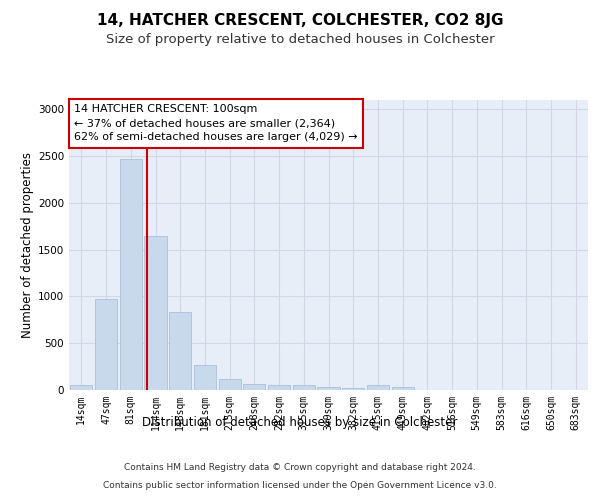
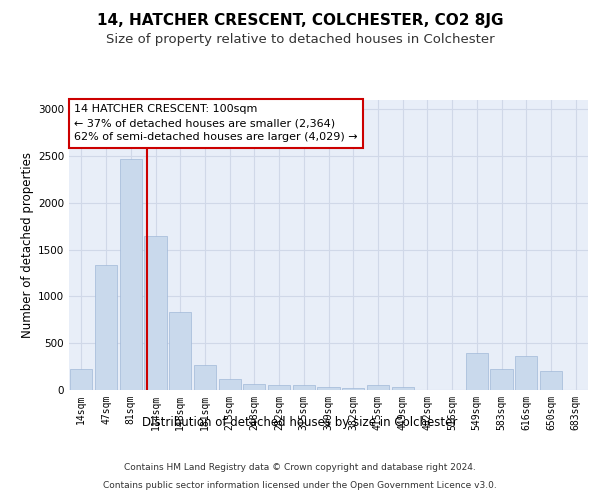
14sqm: 50 -> 220
47sqm: 970 -> 1340
549sqm: 0 -> 400
583sqm: 0 -> 220
616sqm: 0 -> 360
650sqm: 0 -> 200
